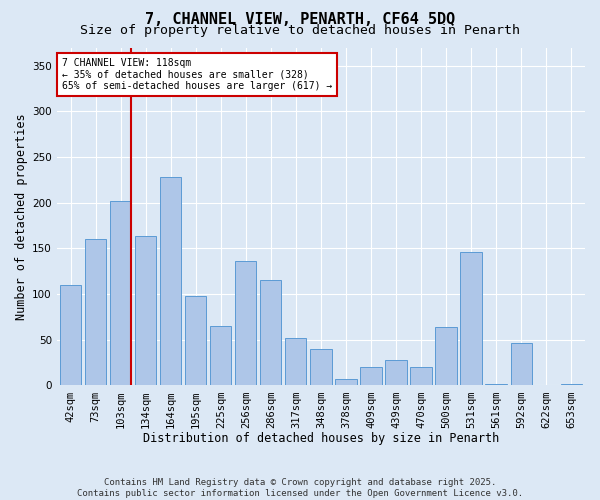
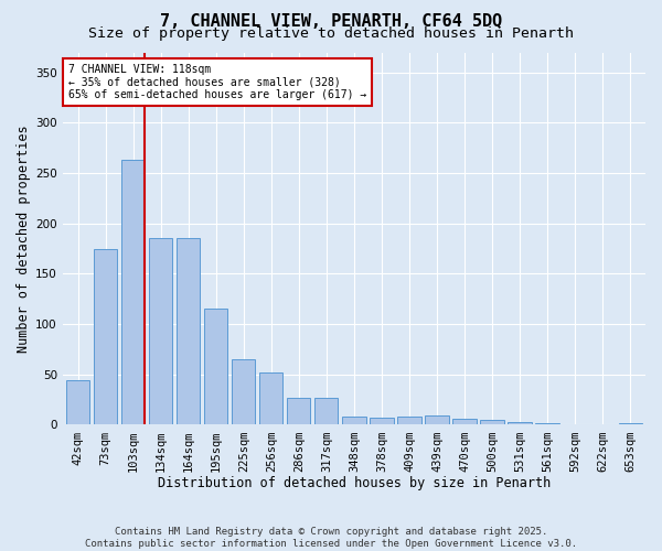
42sqm: 110 -> 44
73sqm: 160 -> 175
103sqm: 202 -> 263
134sqm: 164 -> 185
164sqm: 228 -> 185
195sqm: 98 -> 115
256sqm: 136 -> 52
286sqm: 116 -> 27
317sqm: 52 -> 27
348sqm: 40 -> 8
409sqm: 20 -> 8
439sqm: 28 -> 9
470sqm: 20 -> 6
500sqm: 64 -> 5
531sqm: 146 -> 3
592sqm: 46 -> 1
